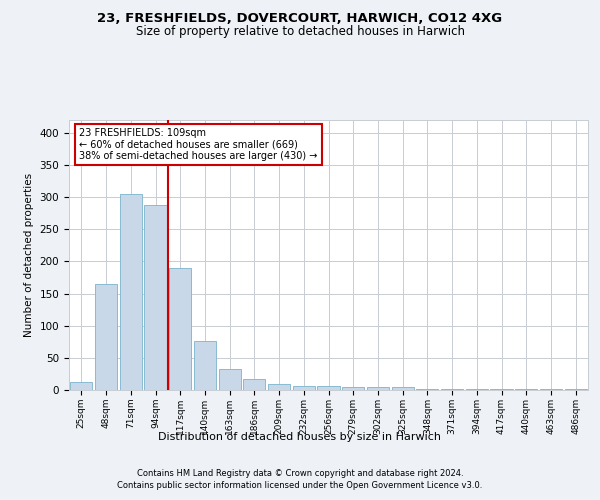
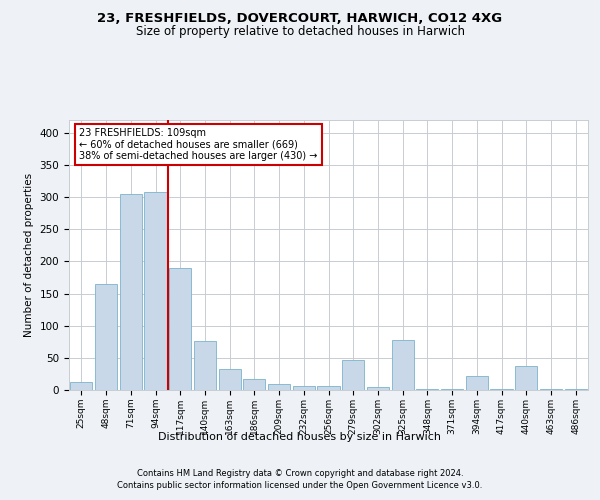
94sqm: 288 -> 308
279sqm: 5 -> 46
325sqm: 4 -> 78
394sqm: 1 -> 22
440sqm: 1 -> 38
